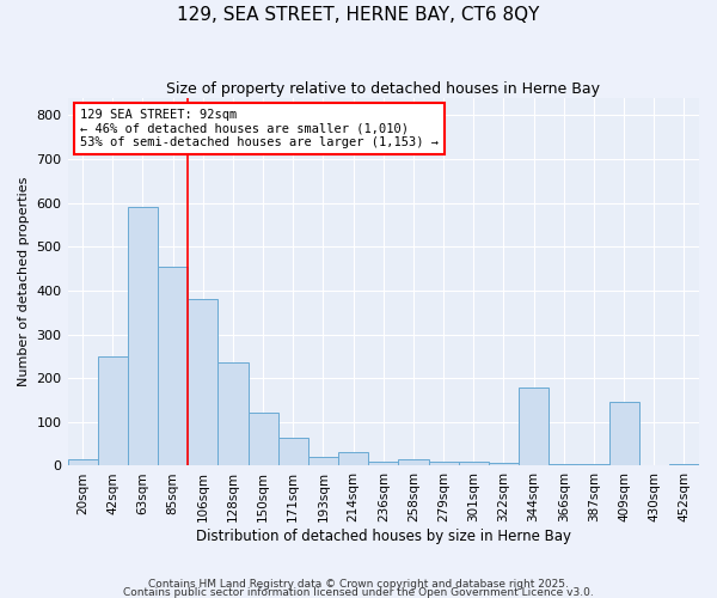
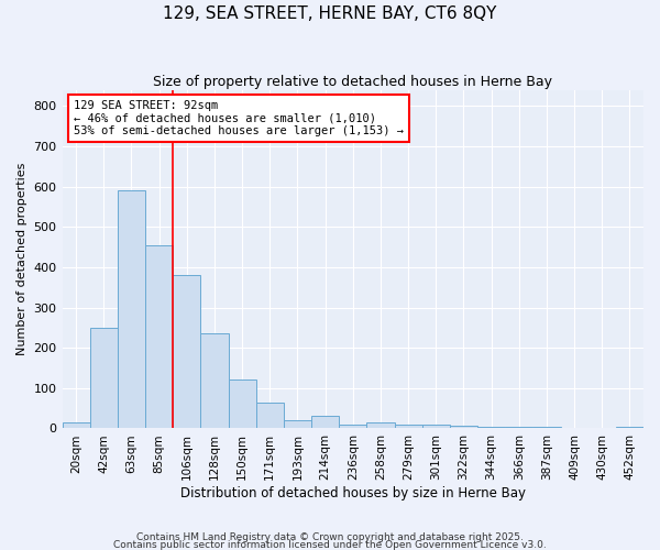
344sqm: 180 -> 5
409sqm: 145 -> 2
